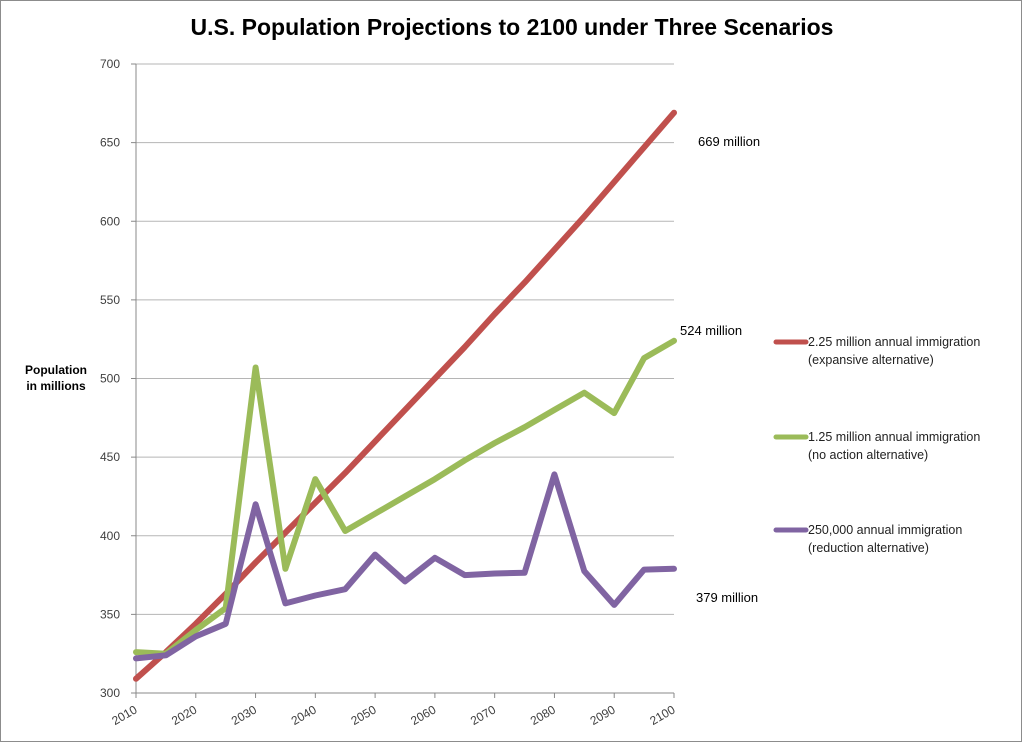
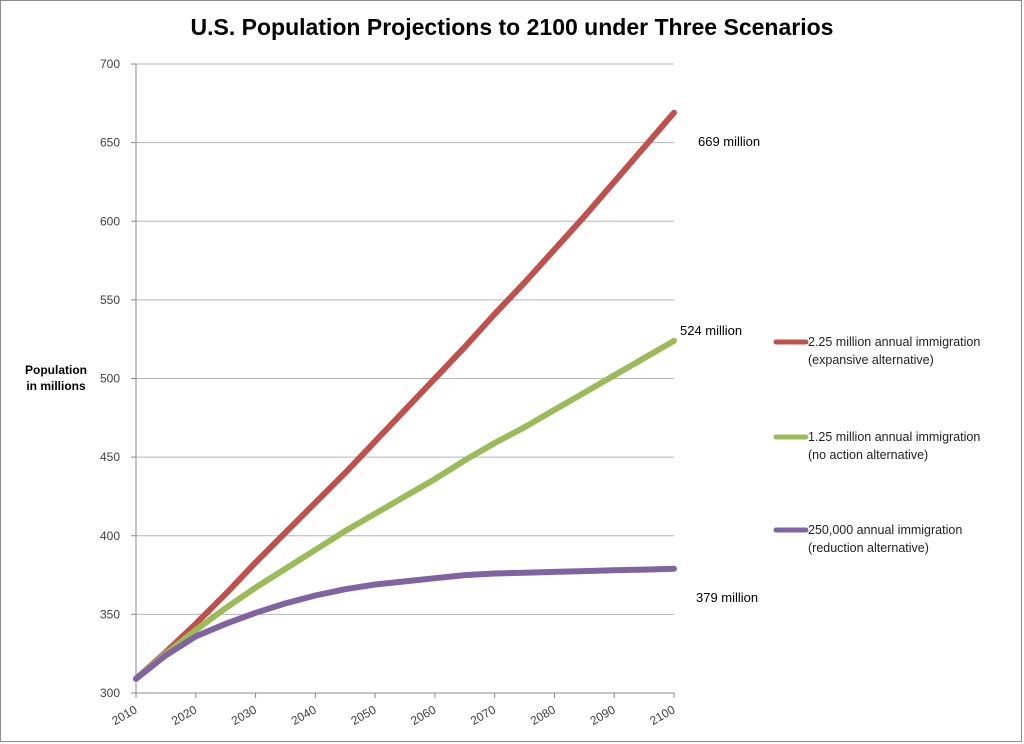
1.25 million annual immigration (no action alternative)/2010: 326 -> 309
250,000 annual immigration (reduction alternative)/2010: 322 -> 309
1.25 million annual immigration (no action alternative)/2030: 507 -> 367
250,000 annual immigration (reduction alternative)/2030: 420 -> 351
1.25 million annual immigration (no action alternative)/2040: 436 -> 391
250,000 annual immigration (reduction alternative)/2050: 388 -> 369
250,000 annual immigration (reduction alternative)/2060: 386 -> 373
250,000 annual immigration (reduction alternative)/2080: 439 -> 377
1.25 million annual immigration (no action alternative)/2090: 478 -> 502
250,000 annual immigration (reduction alternative)/2090: 356 -> 378
